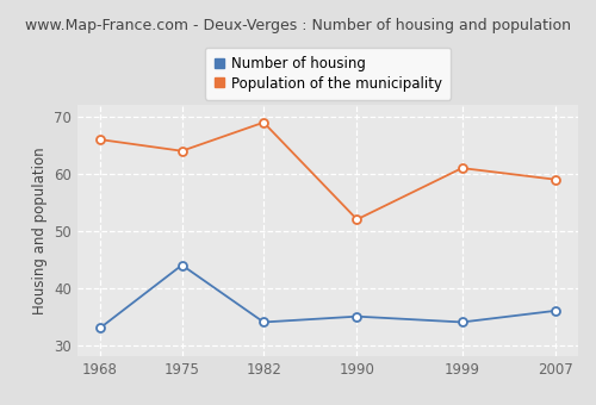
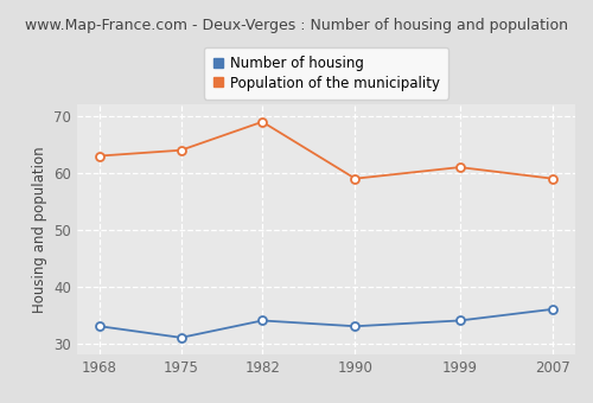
Population of the municipality/1968: 66 -> 63
Number of housing/1975: 44 -> 31
Number of housing/1990: 35 -> 33
Population of the municipality/1990: 52 -> 59
